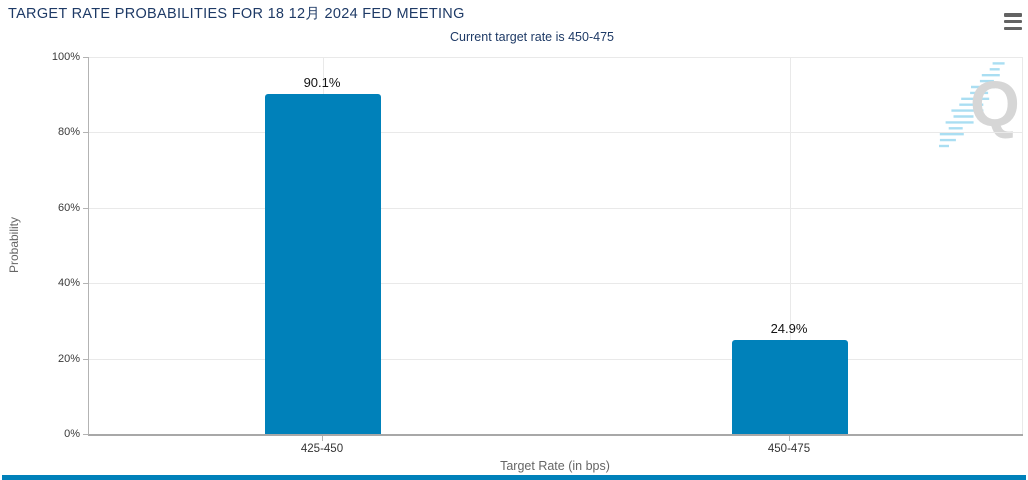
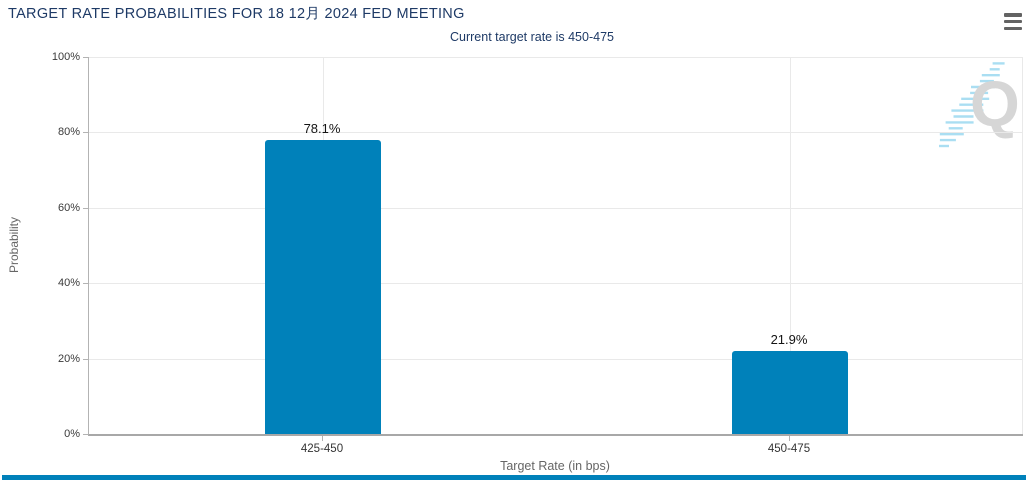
425-450: 90.1% -> 78.1%
450-475: 24.9% -> 21.9%
